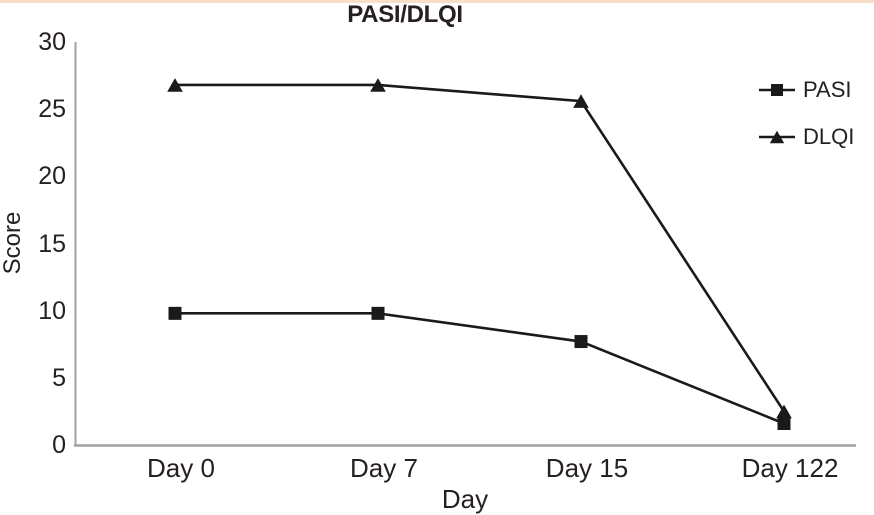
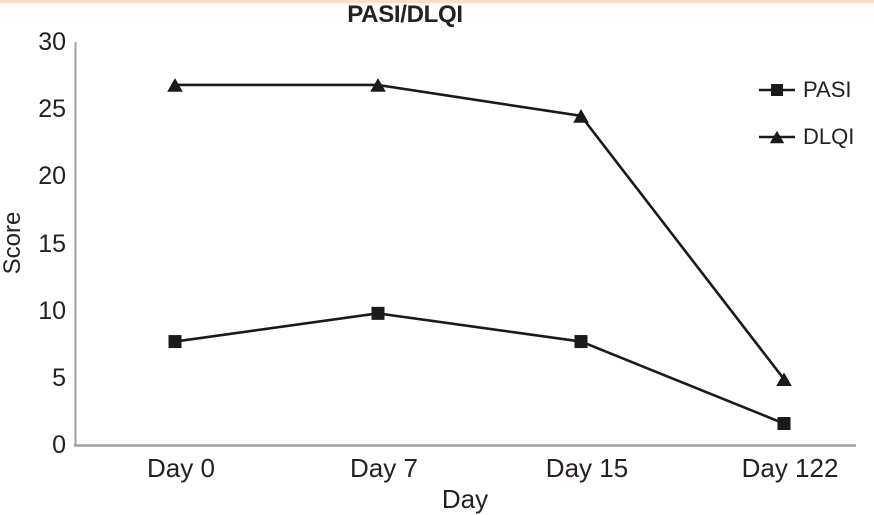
PASI/Day 0: 9.8 -> 7.7
DLQI/Day 15: 25.6 -> 24.5
DLQI/Day 122: 2.5 -> 4.9
